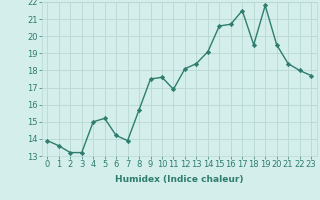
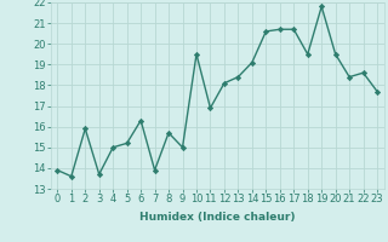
2: 13.2 -> 15.9
3: 13.2 -> 13.7
6: 14.2 -> 16.3
9: 17.5 -> 15.0
10: 17.6 -> 19.5
17: 21.5 -> 20.7
22: 18.0 -> 18.6
